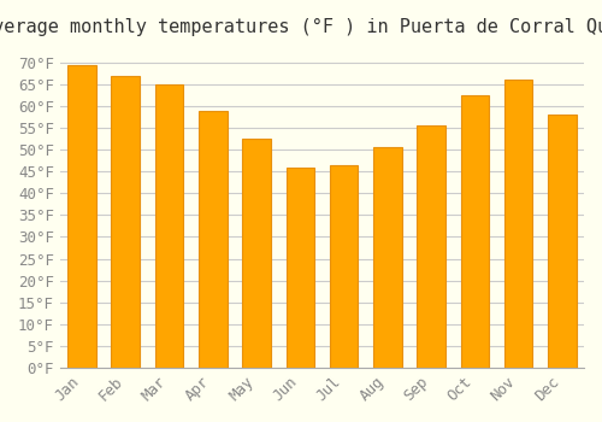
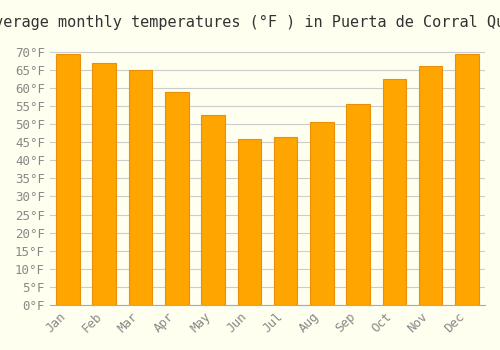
Dec: 58.0°F -> 69.5°F
